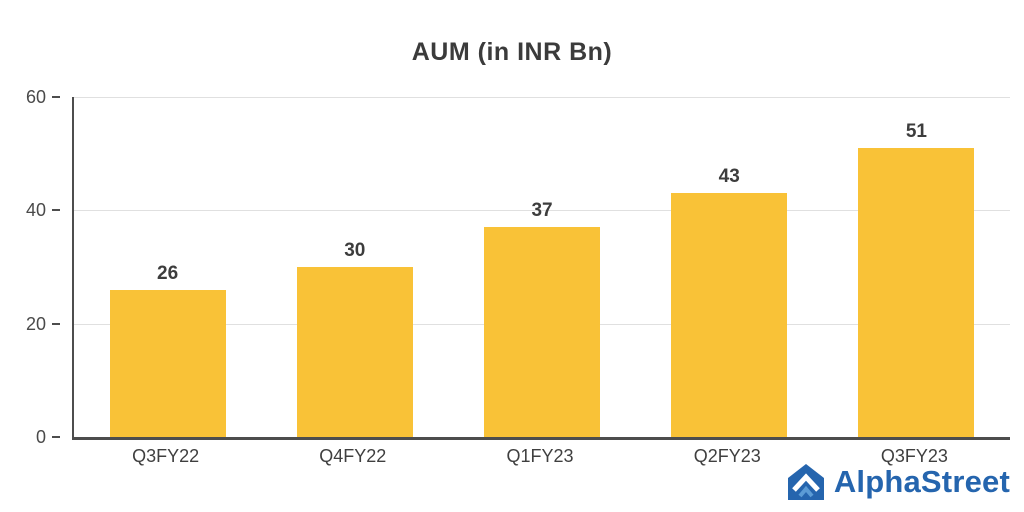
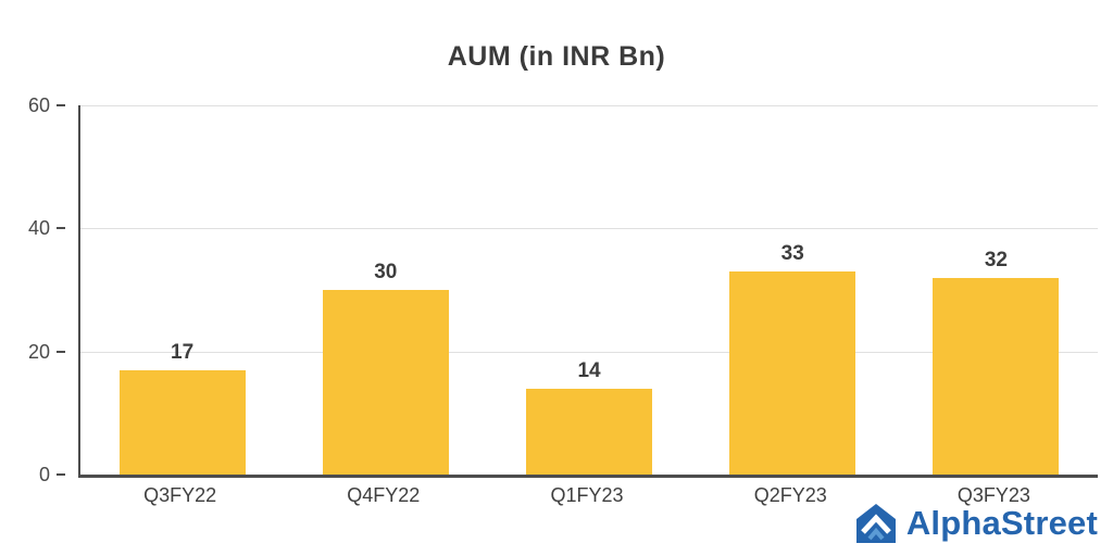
Q3FY22: 26 -> 17
Q1FY23: 37 -> 14
Q2FY23: 43 -> 33
Q3FY23: 51 -> 32
